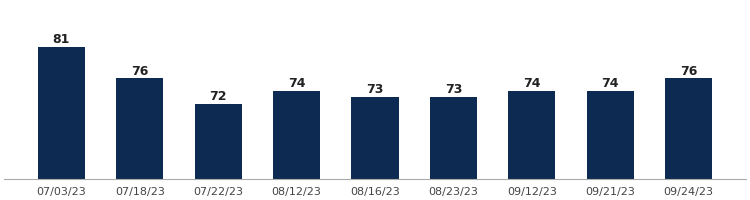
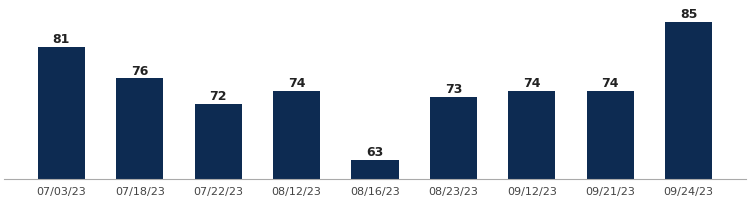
08/16/23: 73 -> 63
09/24/23: 76 -> 85
